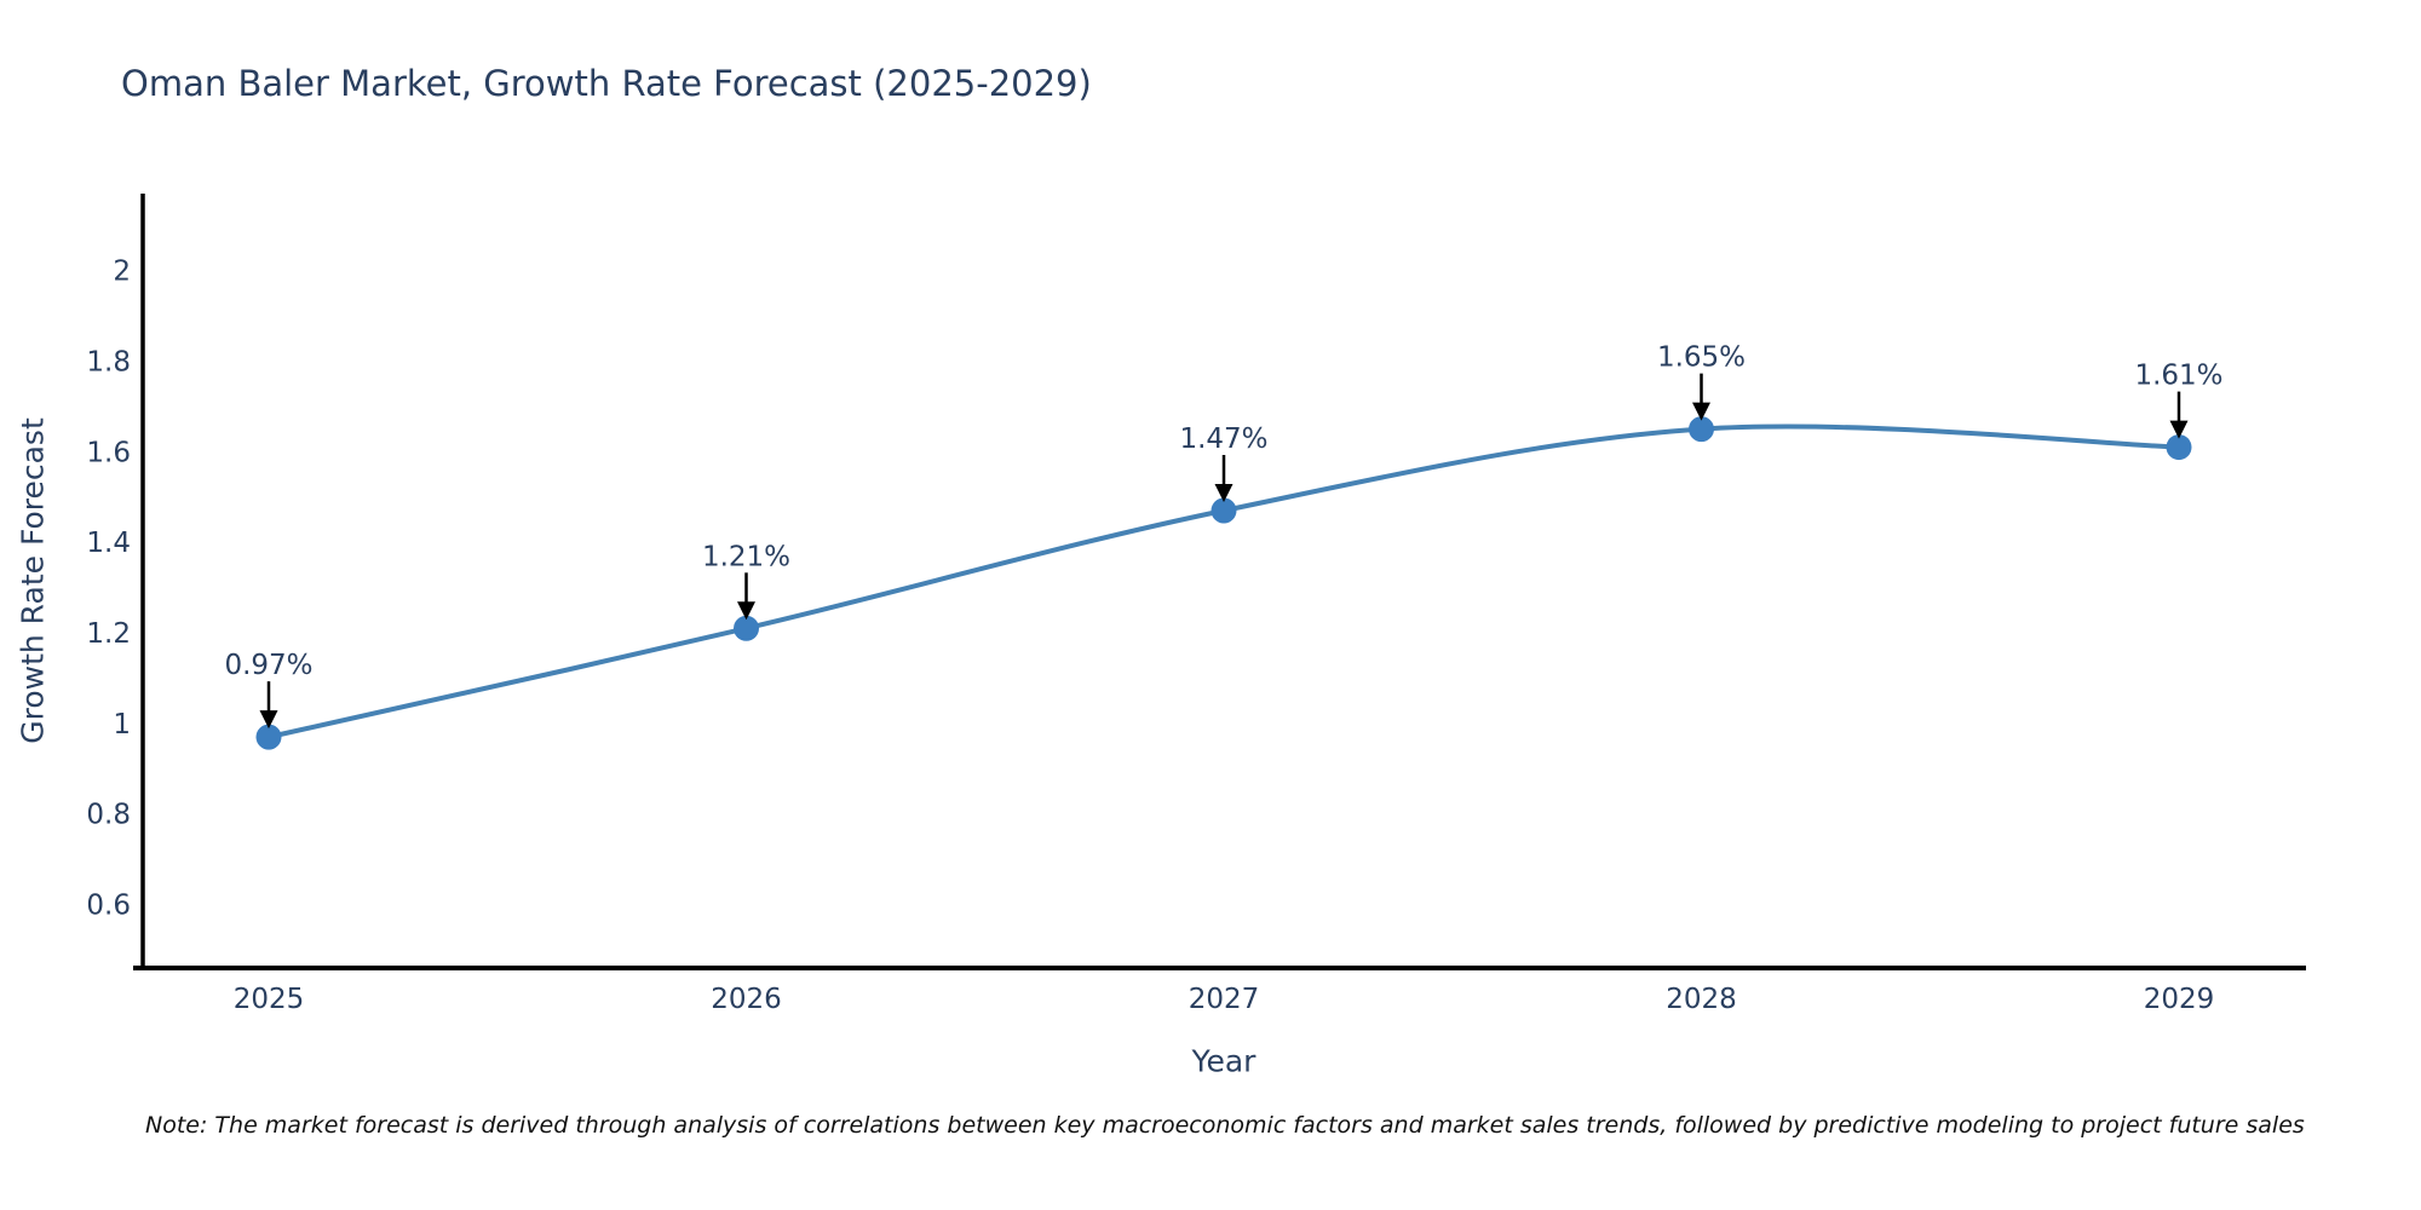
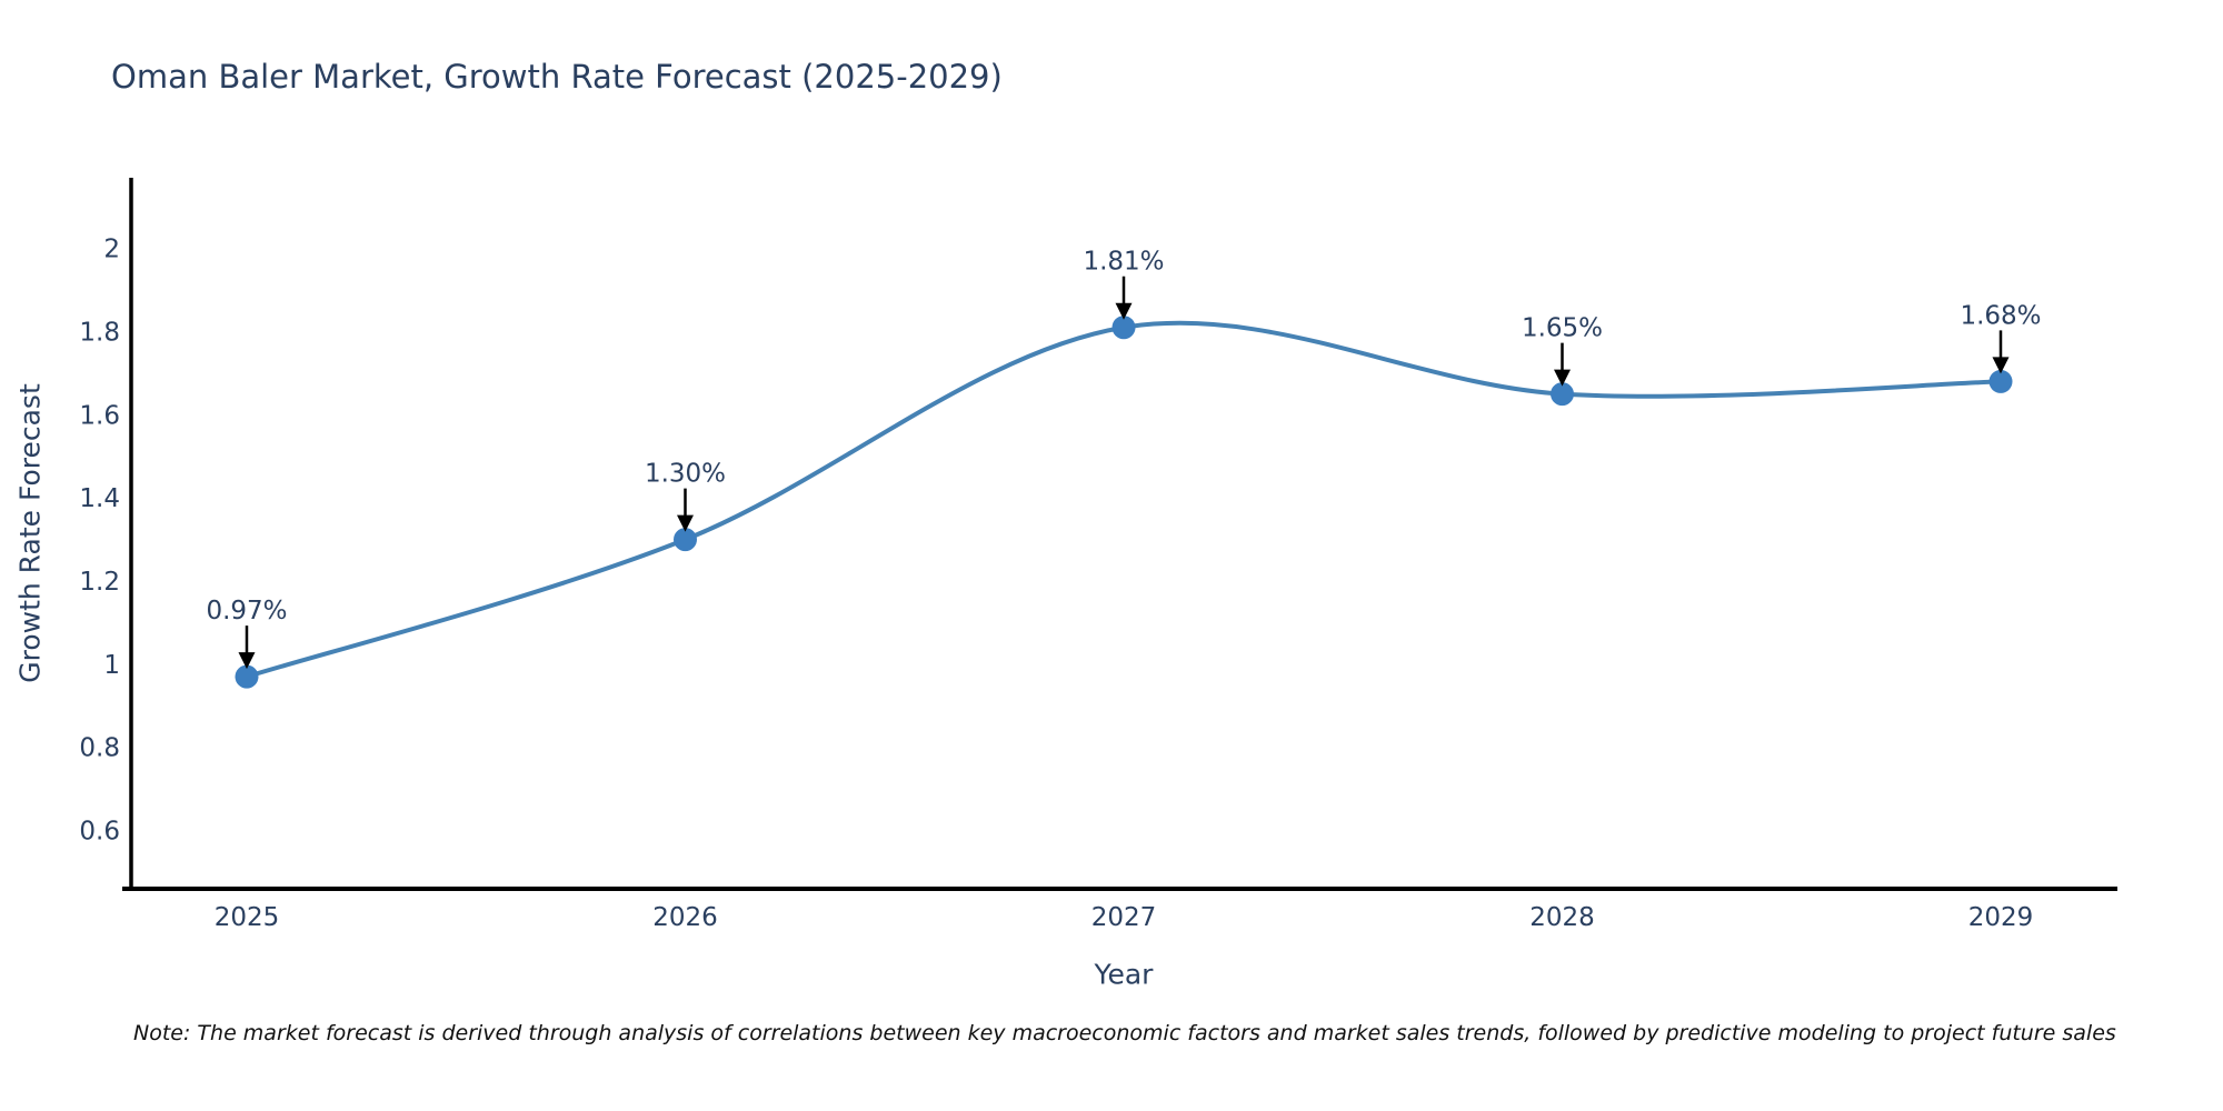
2026: 1.21% -> 1.30%
2027: 1.47% -> 1.81%
2029: 1.61% -> 1.68%
